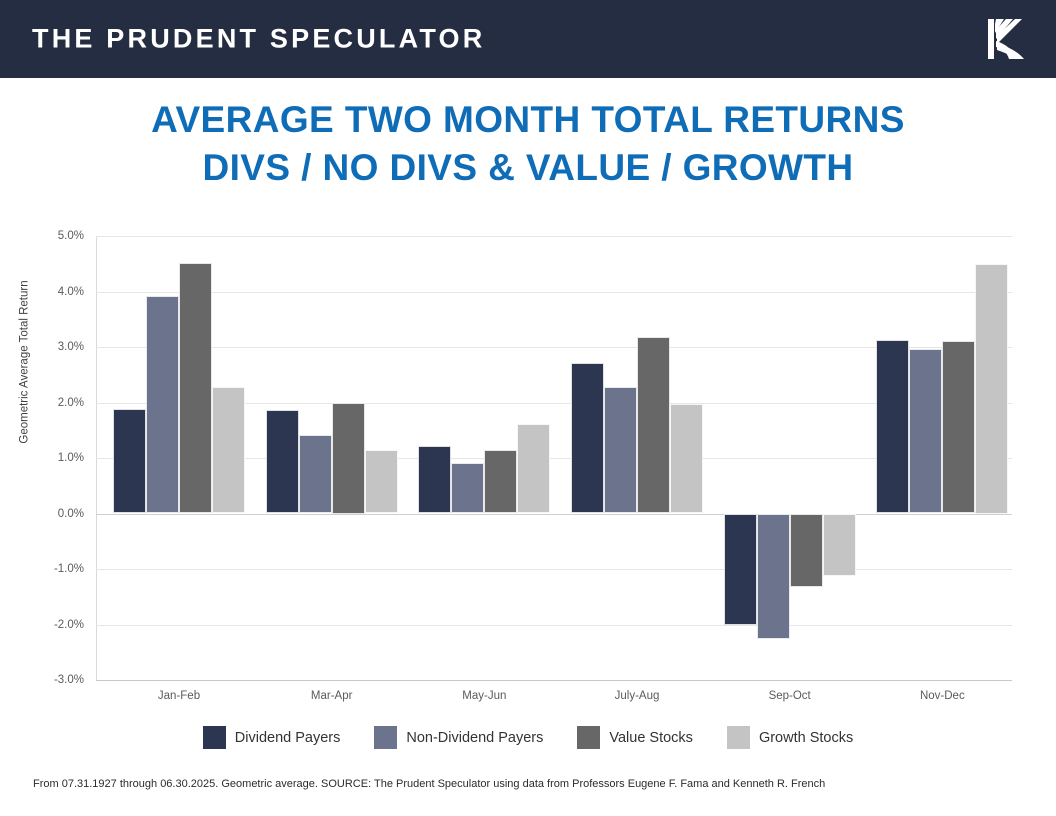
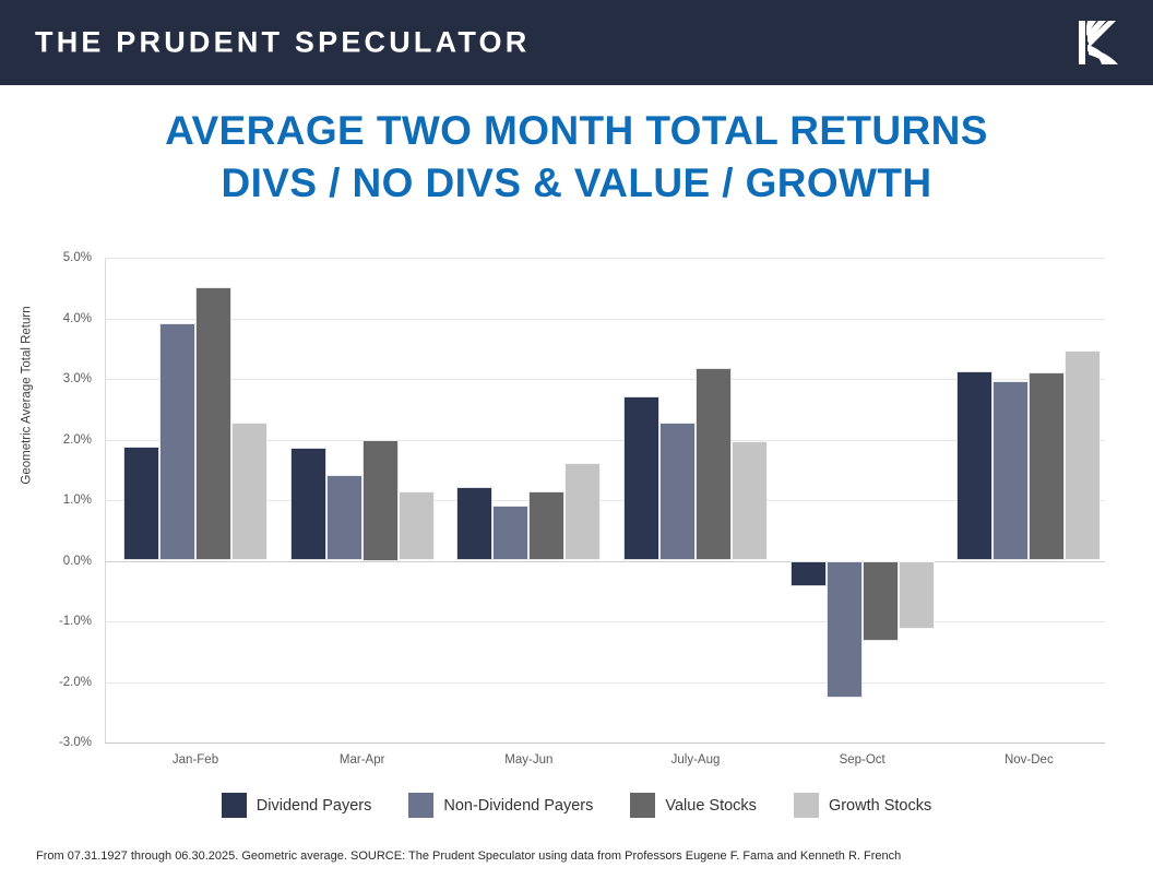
Dividend Payers/Sep-Oct: -2.0% -> -0.4%
Growth Stocks/Nov-Dec: 4.5% -> 3.5%
